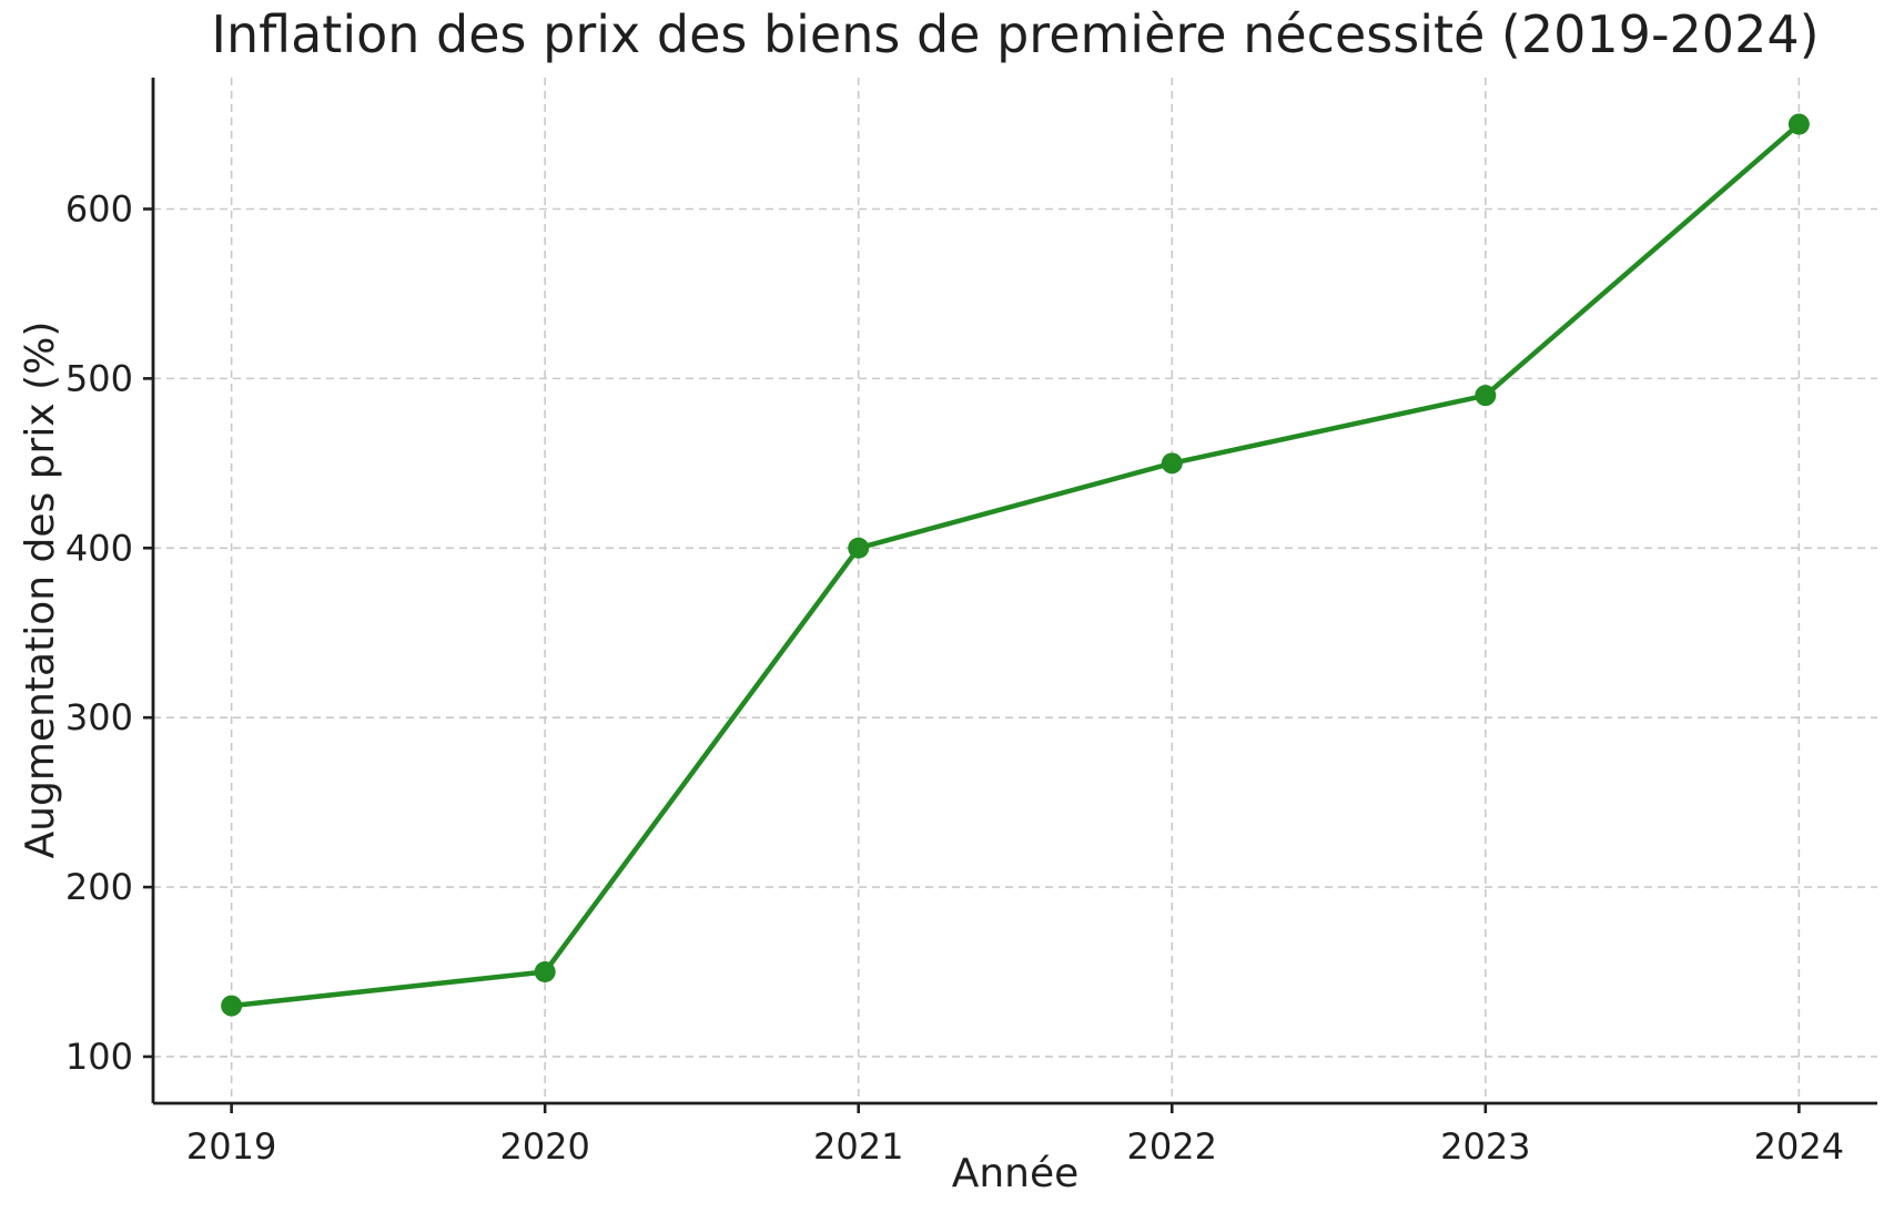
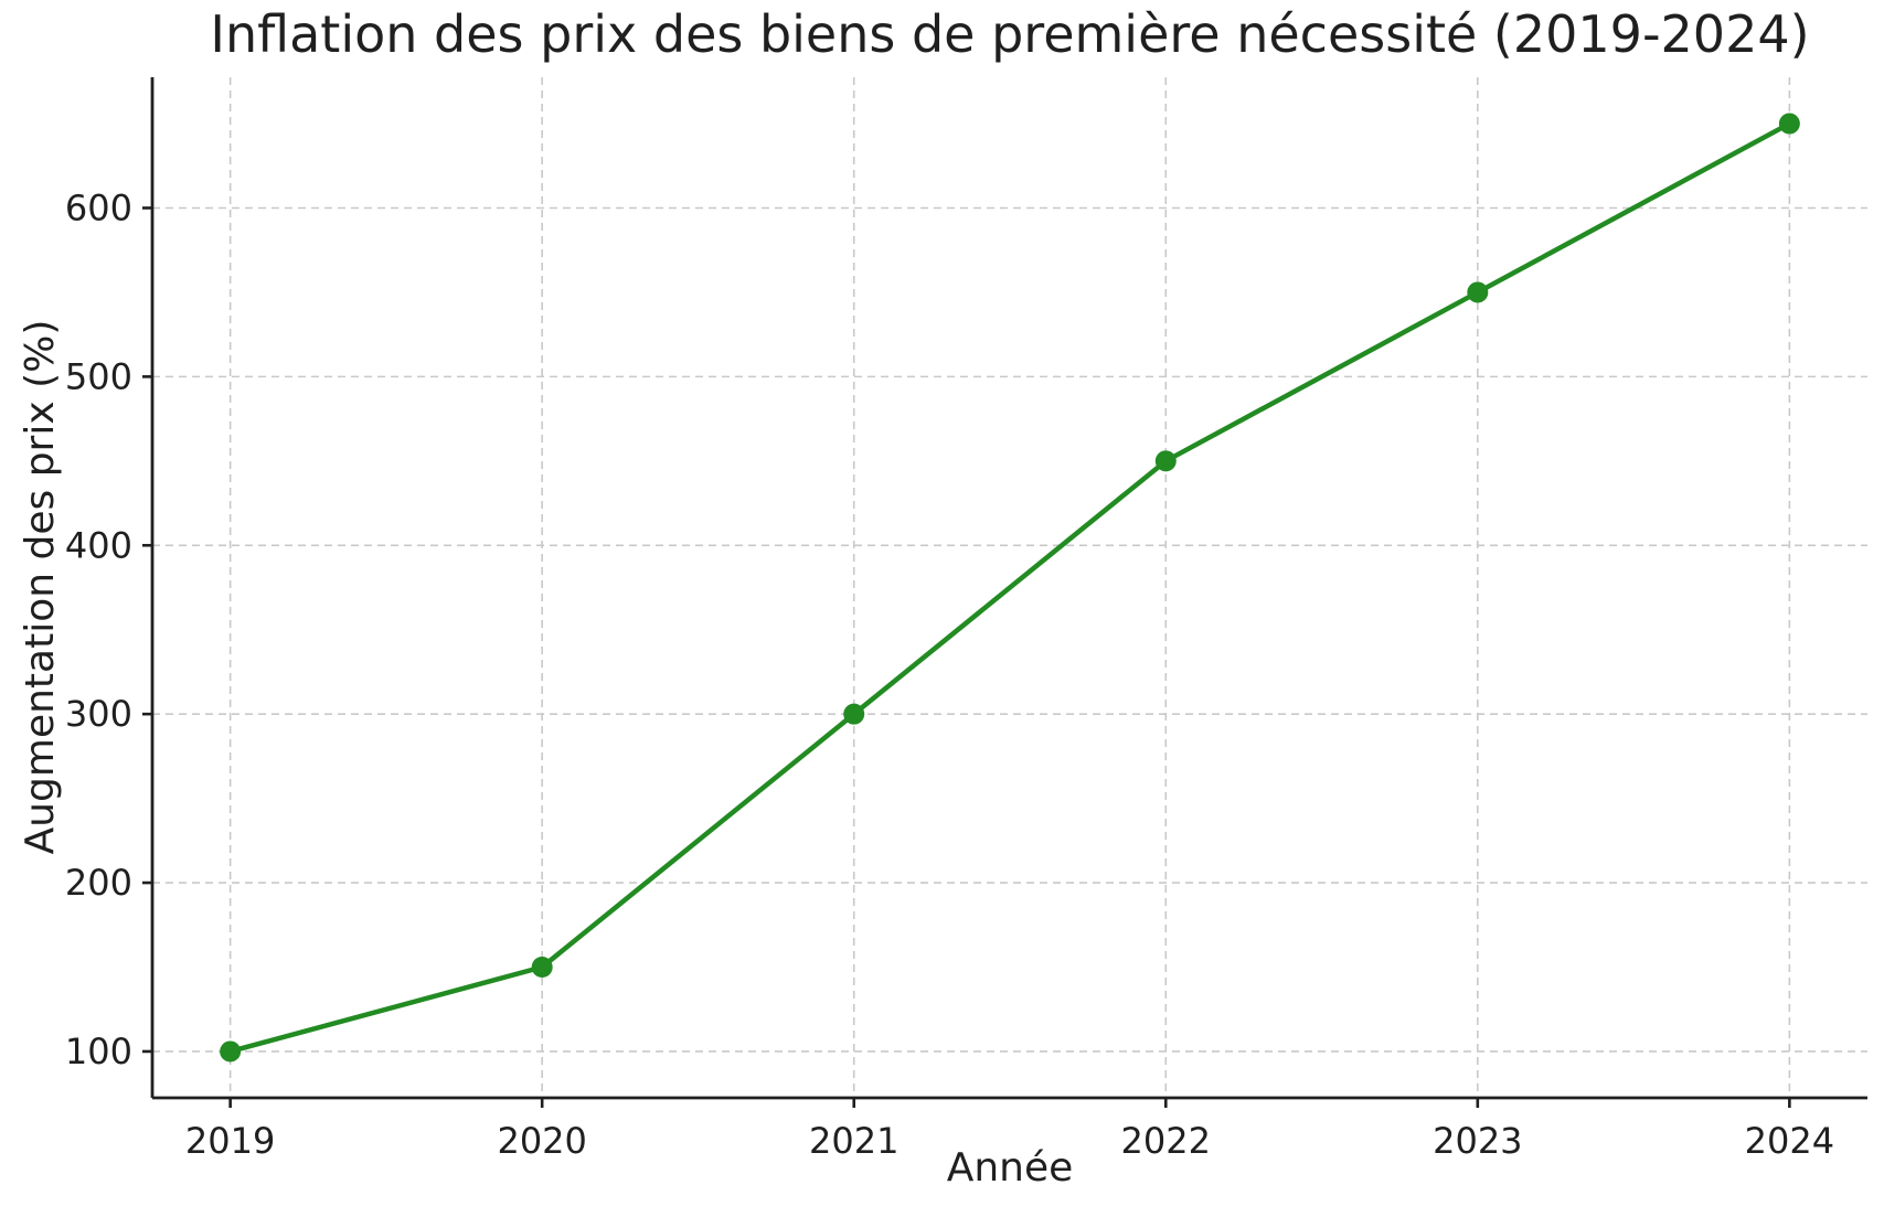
2019: 130 -> 100
2021: 400 -> 300
2023: 490 -> 550
